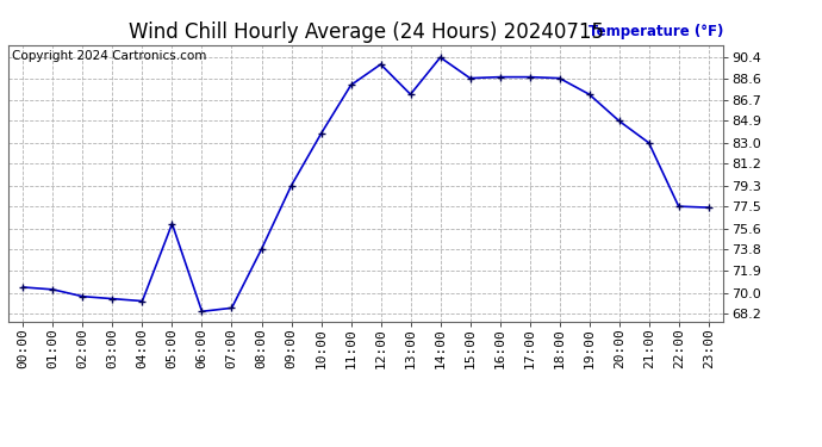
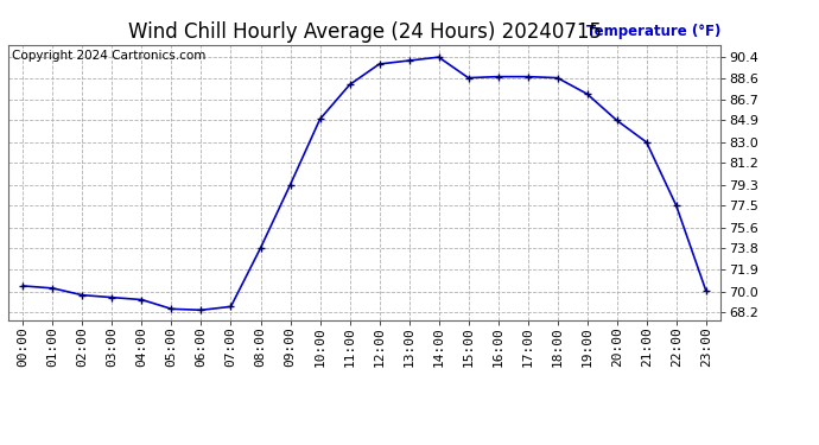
05:00: 76.0 -> 68.5
10:00: 83.8 -> 85.0
13:00: 87.2 -> 90.1
23:00: 77.4 -> 70.1
